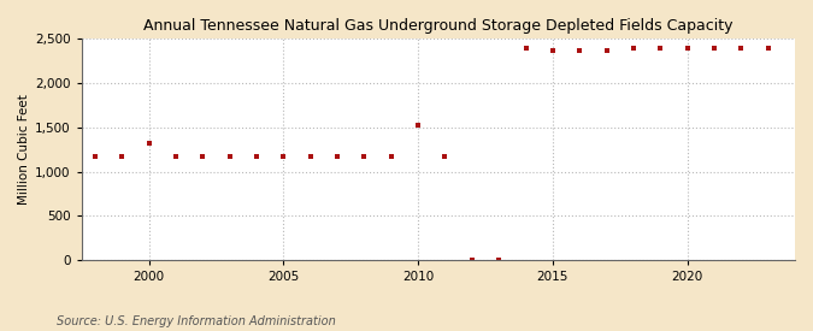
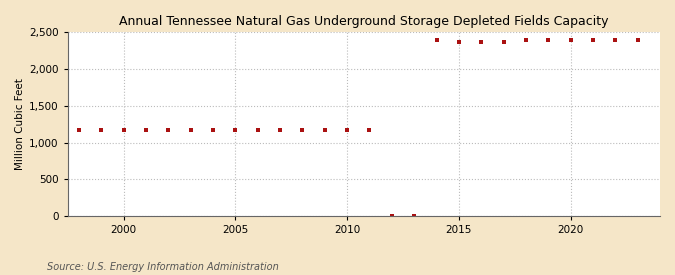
2000: 1,320 -> 1,180
2010: 1,520 -> 1,180
